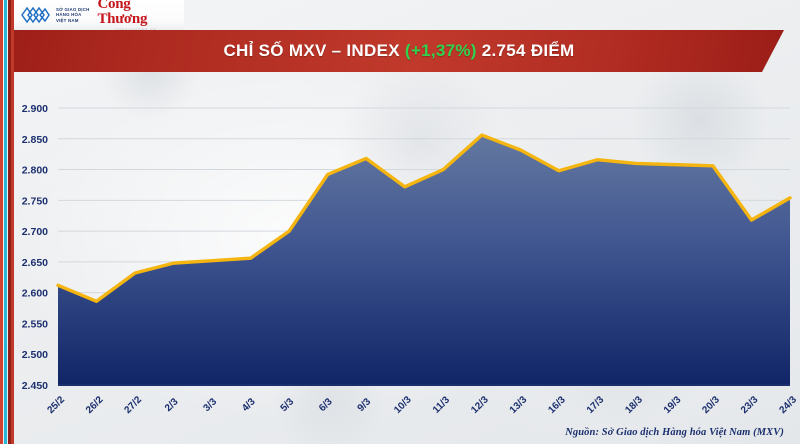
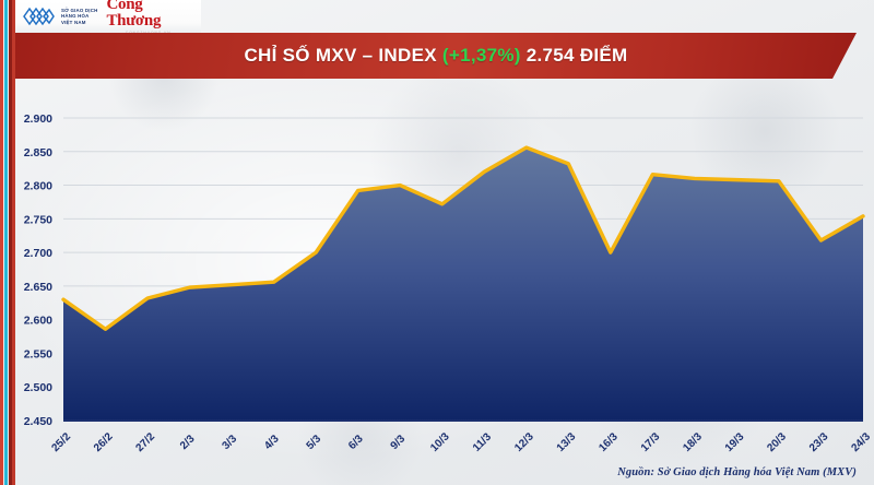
25/2: 2610 -> 2630
9/3: 2820 -> 2800
11/3: 2800 -> 2820
16/3: 2800 -> 2700
